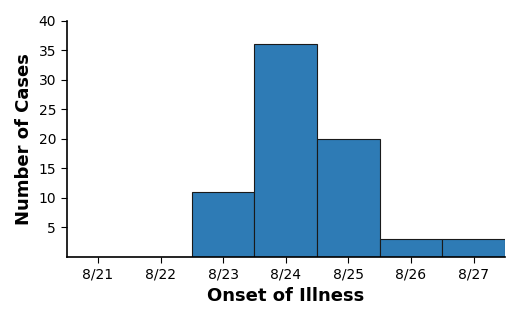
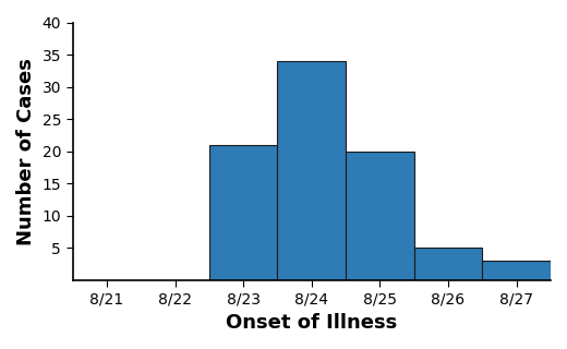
8/23: 11 -> 21
8/24: 36 -> 34
8/26: 3 -> 5
